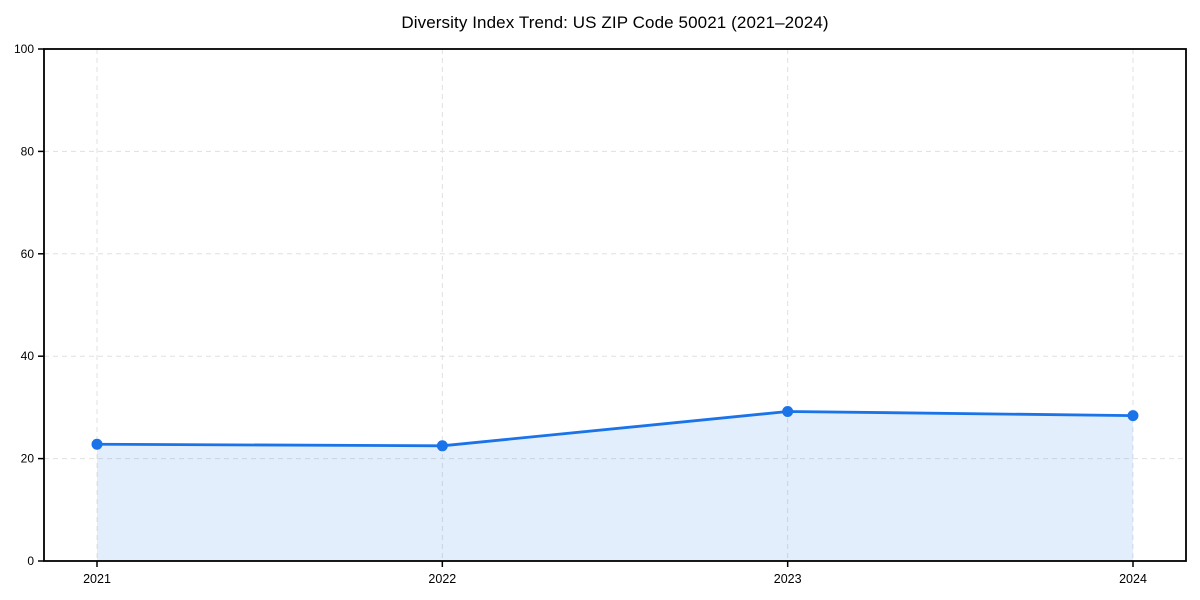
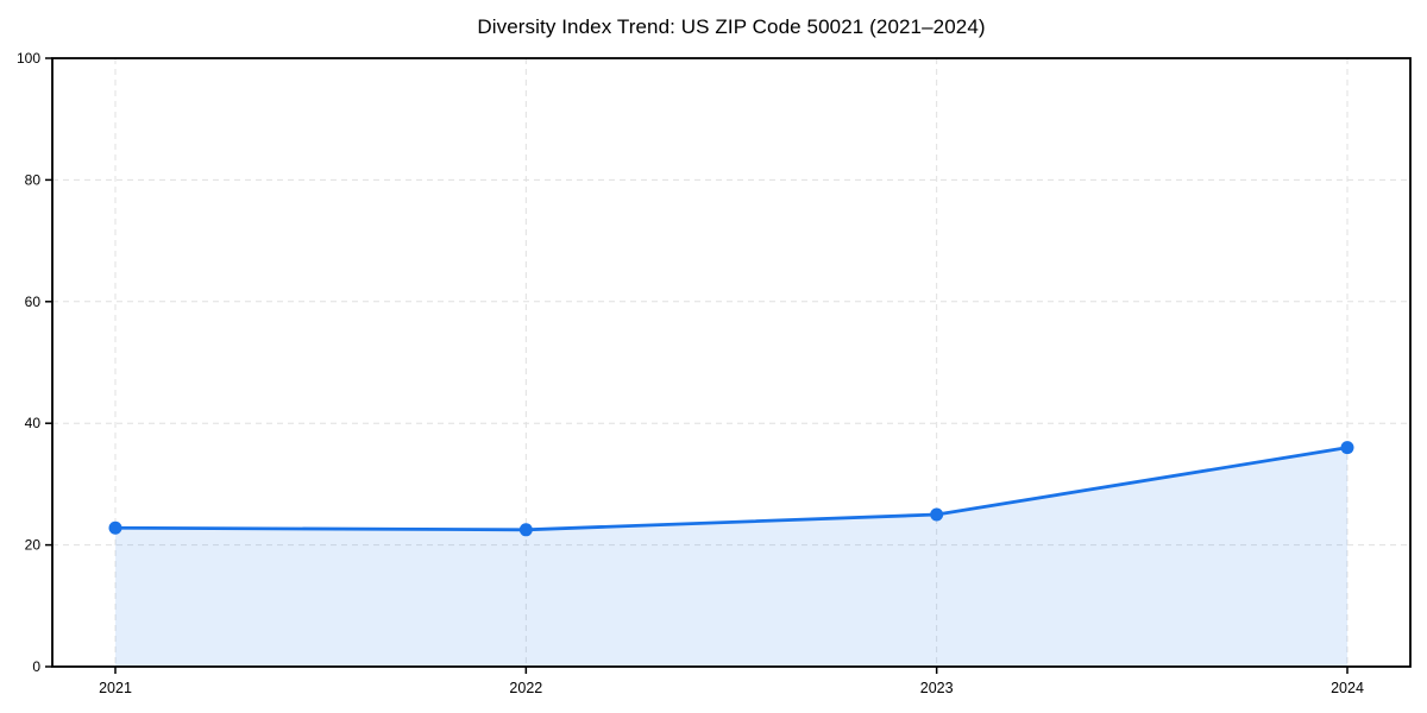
2023: 29 -> 25
2024: 28 -> 36
